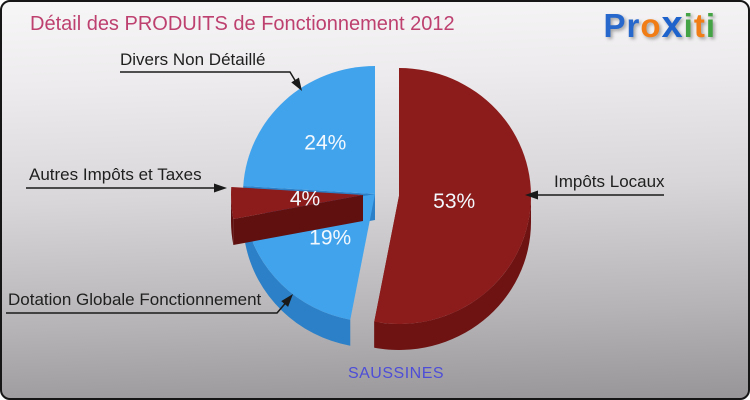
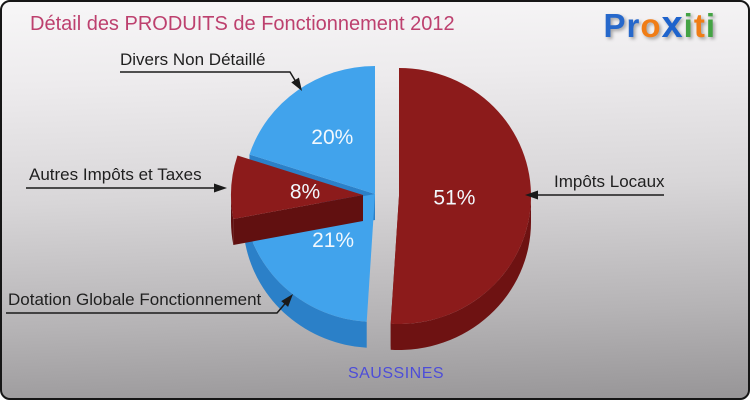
Impôts Locaux: 53% -> 51%
Dotation Globale Fonctionnement: 19% -> 21%
Autres Impôts et Taxes: 4% -> 8%
Divers Non Détaillé: 24% -> 20%
